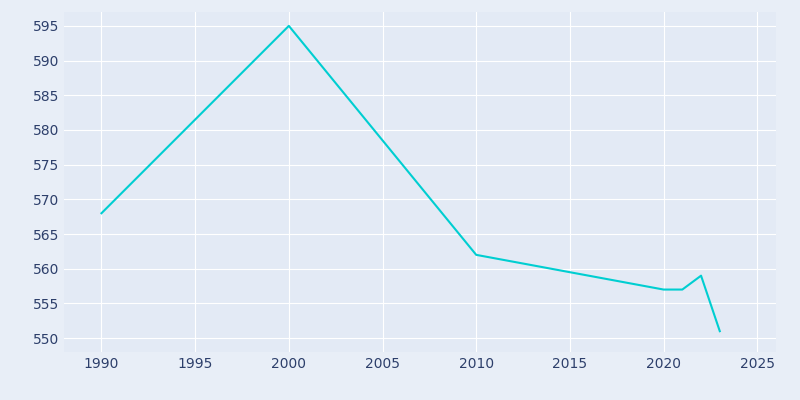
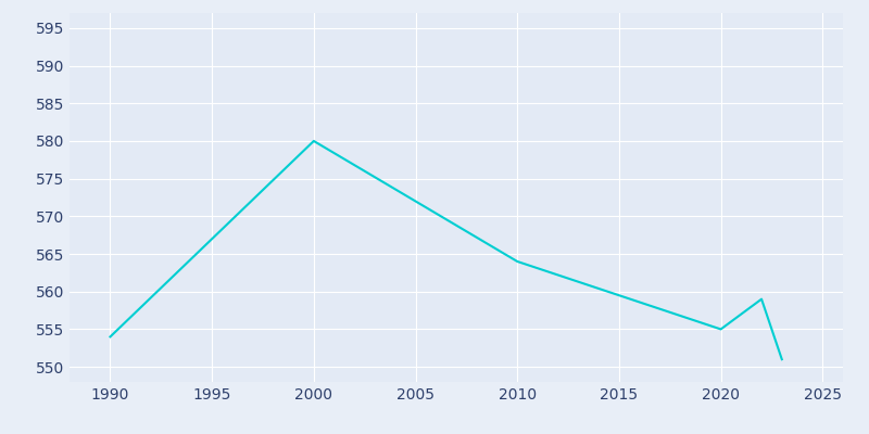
1990: 568 -> 554
2000: 595 -> 580
2010: 562 -> 564
2020: 557 -> 555
